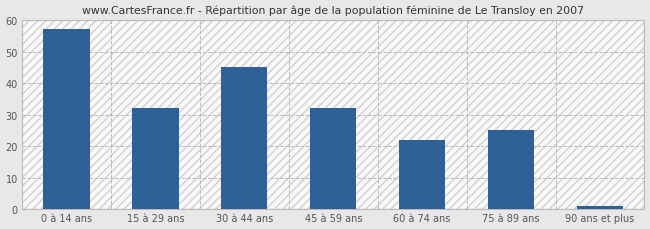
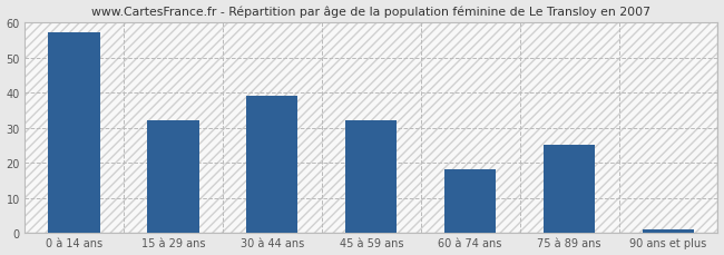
30 à 44 ans: 45 -> 39
60 à 74 ans: 22 -> 18
